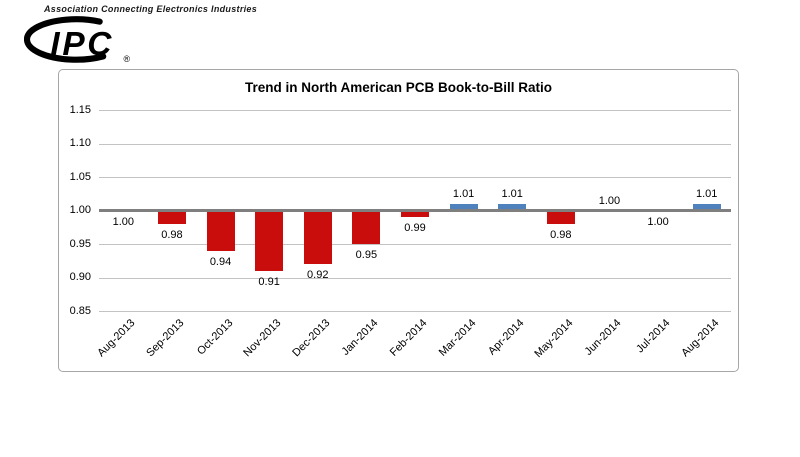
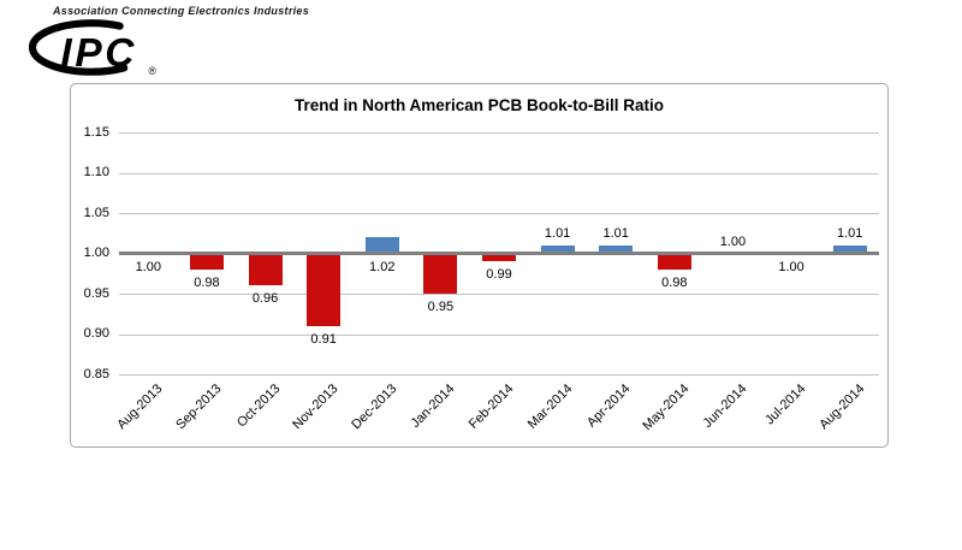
Oct-2013: 0.94 -> 0.96
Dec-2013: 0.92 -> 1.02
